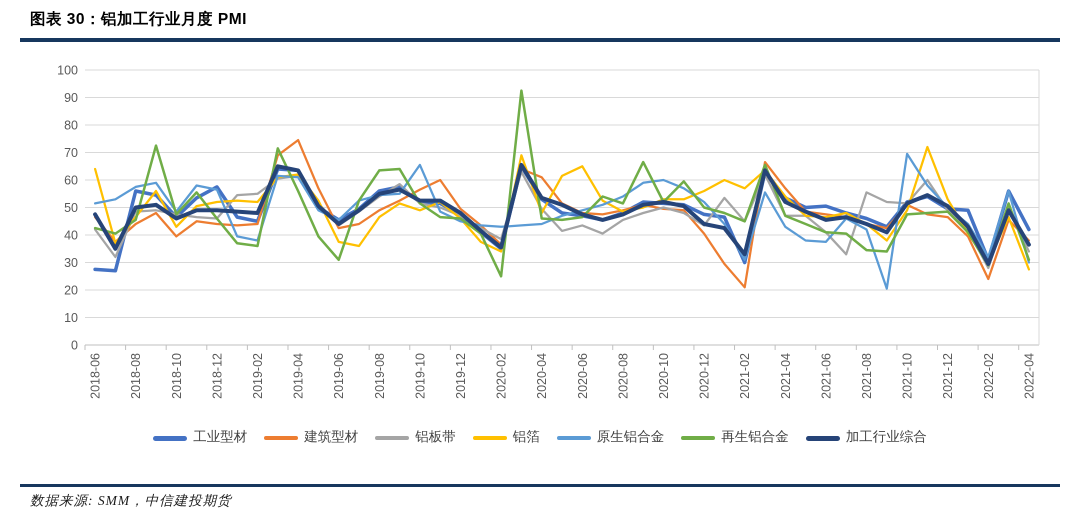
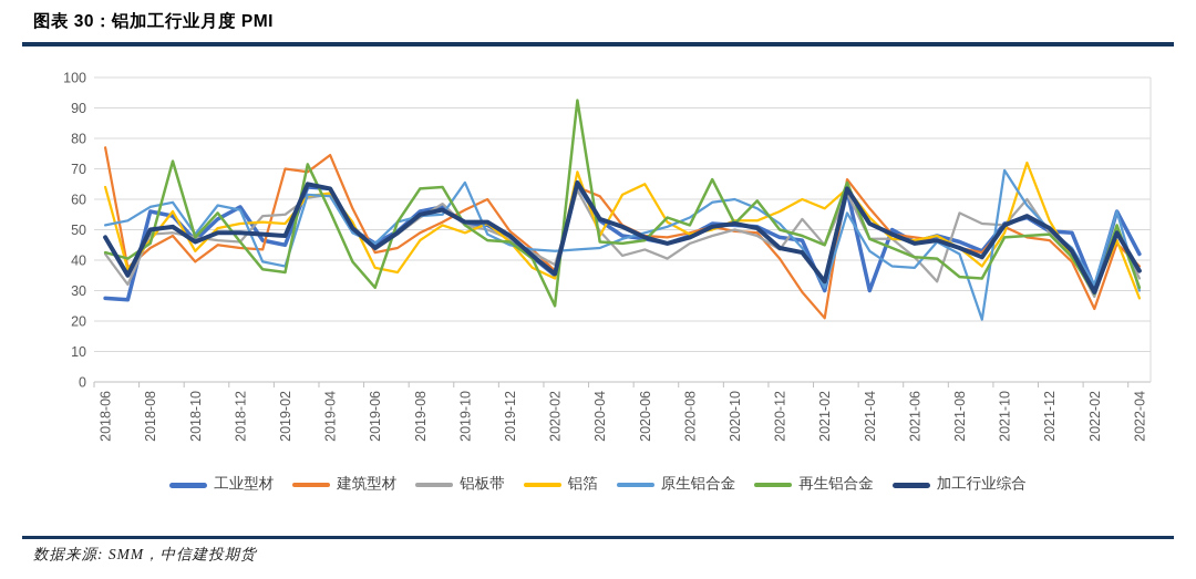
建筑型材/2018-06: 46 -> 77
建筑型材/2019-02: 44 -> 70
工业型材/2021-04: 54 -> 30
工业型材/2021-06: 50 -> 46
